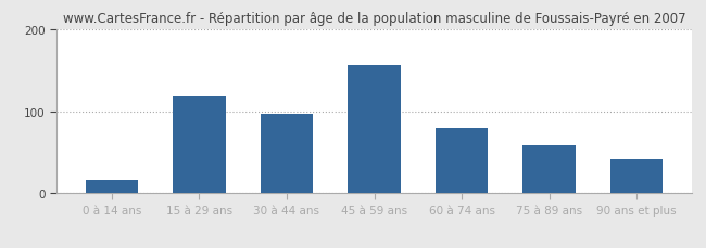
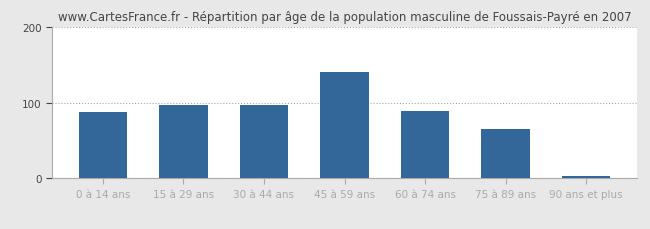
0 à 14 ans: 16 -> 88
15 à 29 ans: 118 -> 97
45 à 59 ans: 156 -> 140
60 à 74 ans: 80 -> 89
75 à 89 ans: 58 -> 65
90 ans et plus: 42 -> 3
